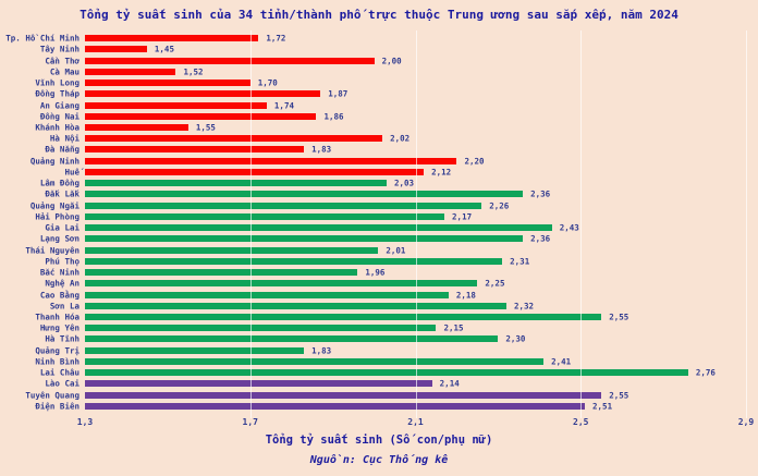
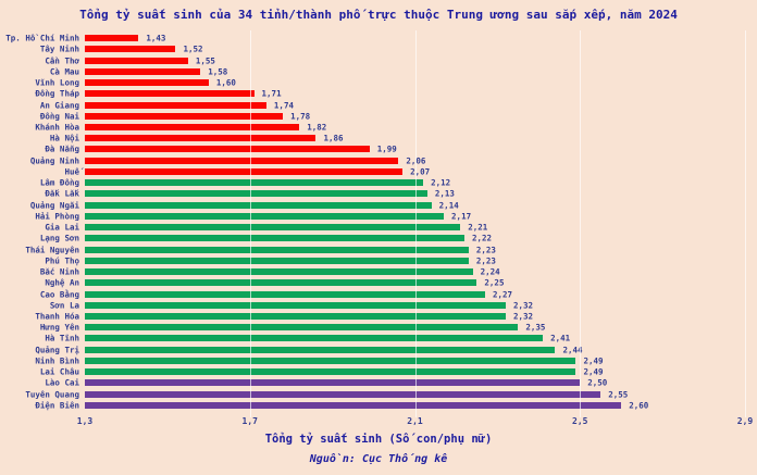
Tp. Hồ Chí Minh: 1,72 -> 1,43
Tây Ninh: 1,45 -> 1,52
Cần Thơ: 2,00 -> 1,55
Cà Mau: 1,52 -> 1,58
Vĩnh Long: 1,70 -> 1,60
Đồng Tháp: 1,87 -> 1,71
Đồng Nai: 1,86 -> 1,78
Khánh Hòa: 1,55 -> 1,82
Hà Nội: 2,02 -> 1,86
Đà Nẵng: 1,83 -> 1,99
Quảng Ninh: 2,20 -> 2,06
Huế: 2,12 -> 2,07
Lâm Đồng: 2,03 -> 2,12
Đắk Lắk: 2,36 -> 2,13
Quảng Ngãi: 2,26 -> 2,14
Gia Lai: 2,43 -> 2,21
Lạng Sơn: 2,36 -> 2,22
Thái Nguyên: 2,01 -> 2,23
Phú Thọ: 2,31 -> 2,23
Bắc Ninh: 1,96 -> 2,24
Cao Bằng: 2,18 -> 2,27
Thanh Hóa: 2,55 -> 2,32
Hưng Yên: 2,15 -> 2,35
Hà Tĩnh: 2,30 -> 2,41
Quảng Trị: 1,83 -> 2,44
Ninh Bình: 2,41 -> 2,49
Lai Châu: 2,76 -> 2,49
Lào Cai: 2,14 -> 2,50
Điện Biên: 2,51 -> 2,60
